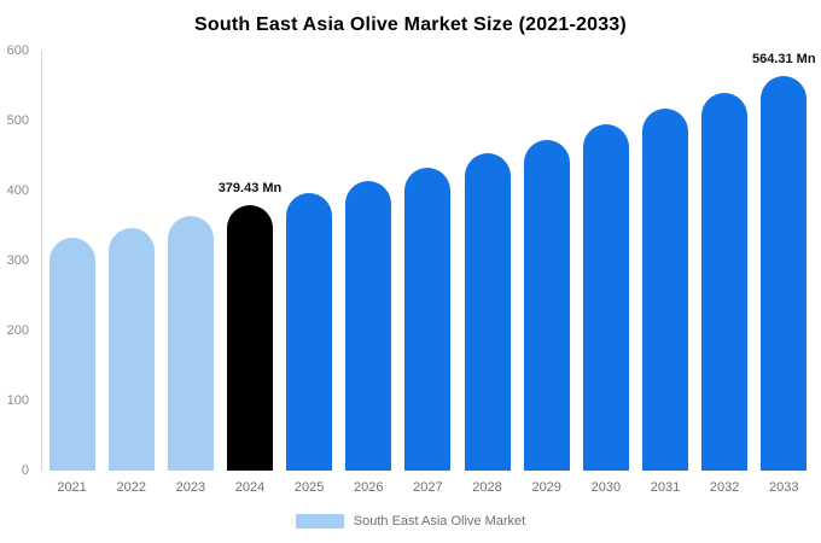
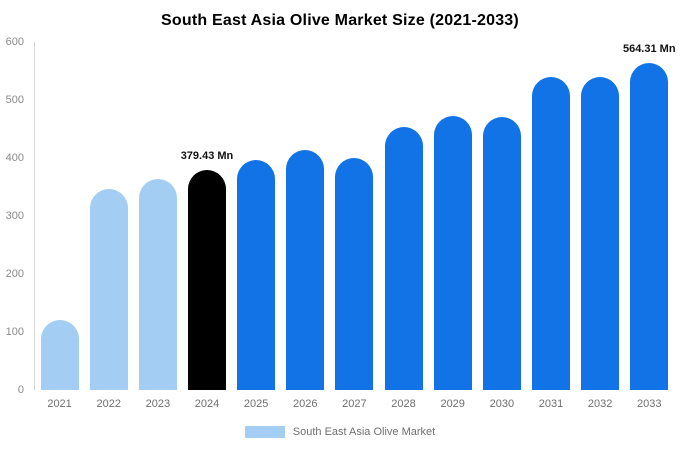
2021: 330 -> 120
2027: 430 -> 400
2030: 490 -> 470
2031: 520 -> 540
